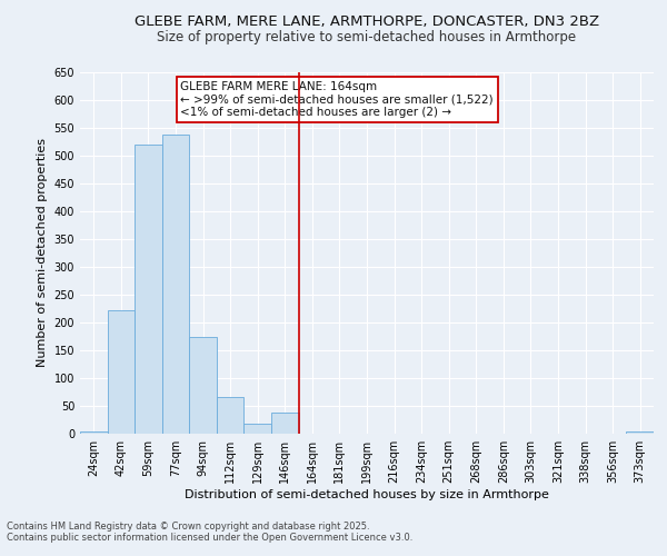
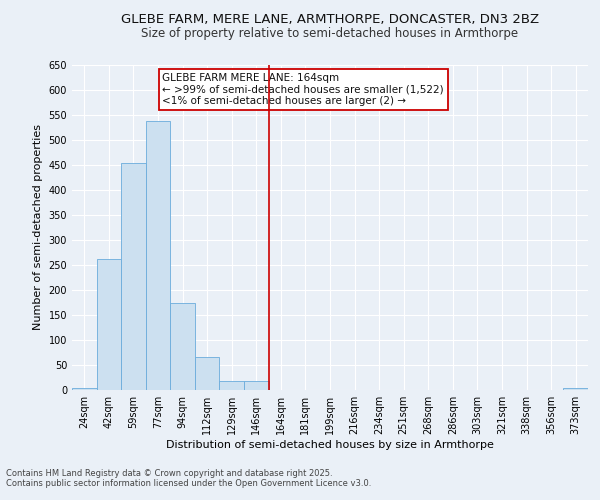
42sqm: 222 -> 262
59sqm: 520 -> 455
146sqm: 38 -> 18
